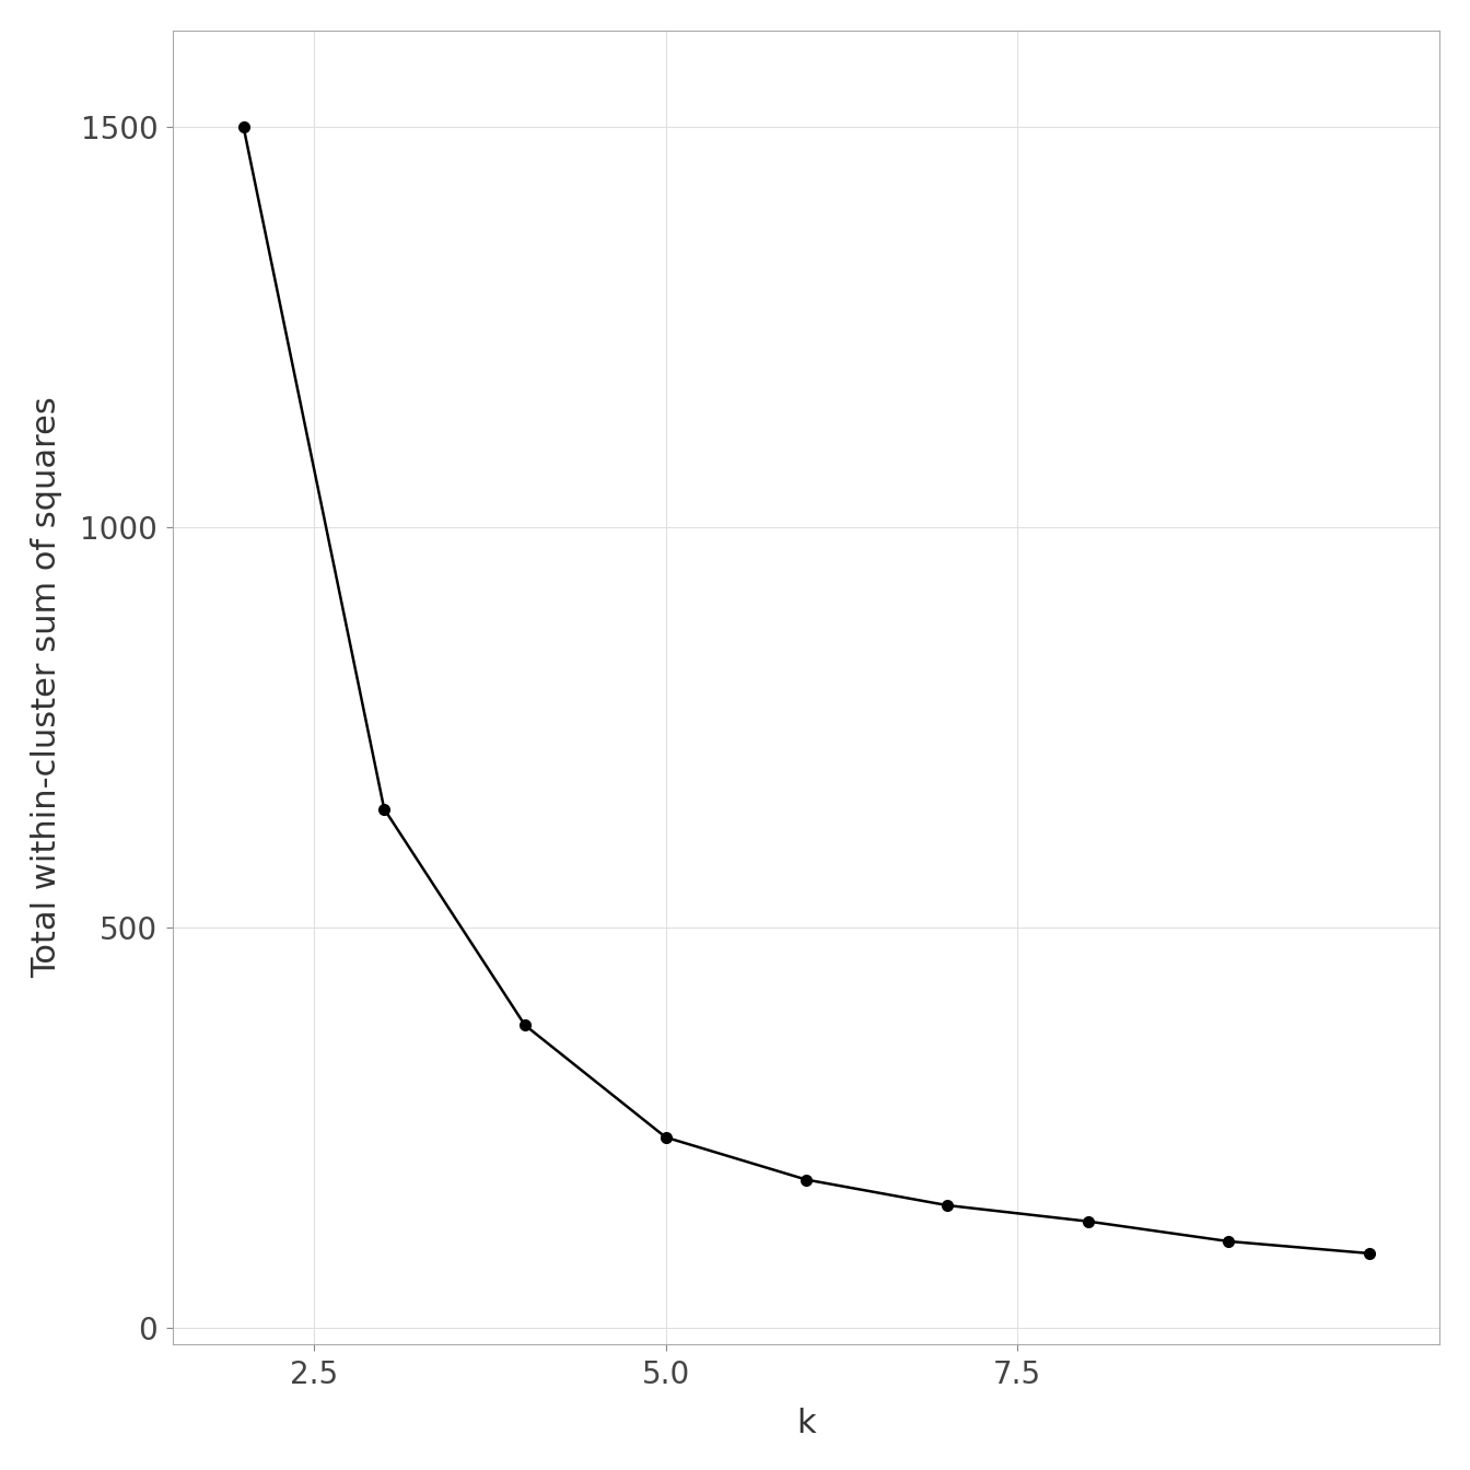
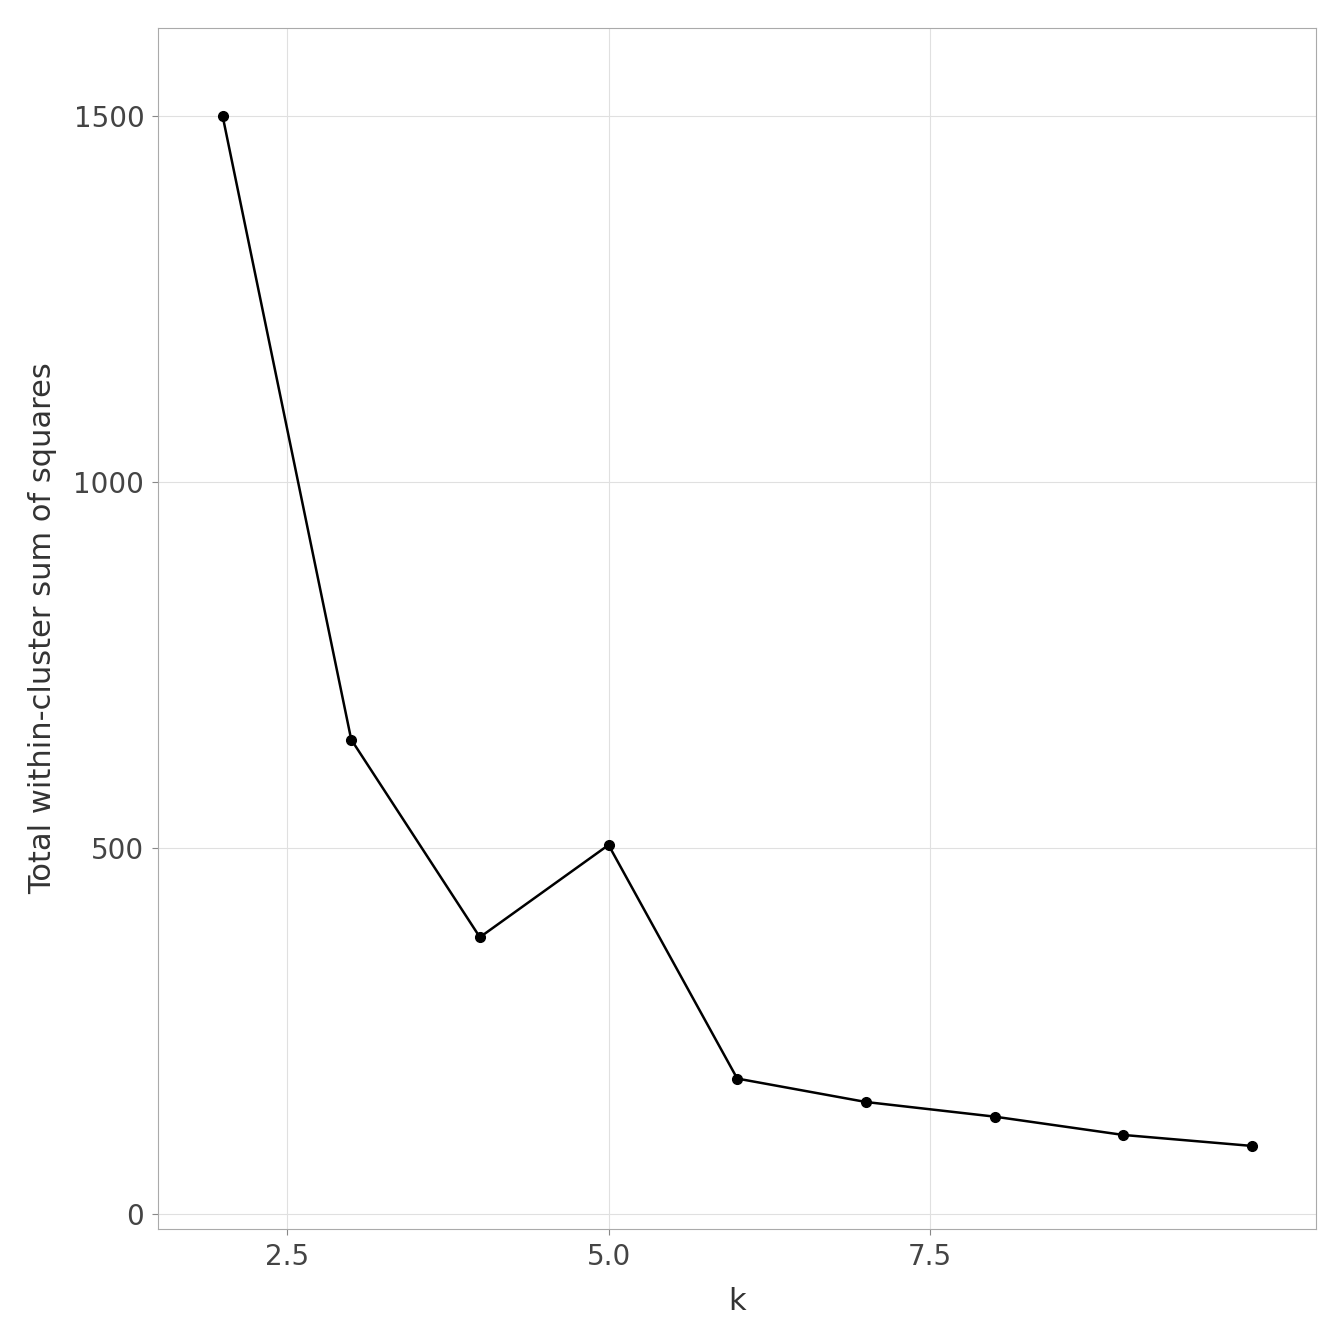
5.0: 238 -> 504
